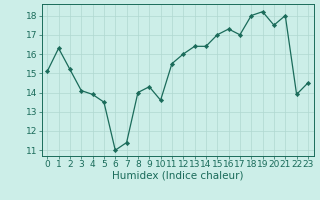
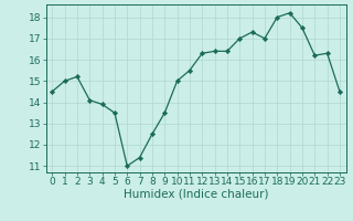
0: 15.1 -> 14.5
1: 16.3 -> 15.0
8: 14.0 -> 12.5
9: 14.3 -> 13.5
10: 13.6 -> 15.0
12: 16.0 -> 16.3
21: 18.0 -> 16.2
22: 13.9 -> 16.3
